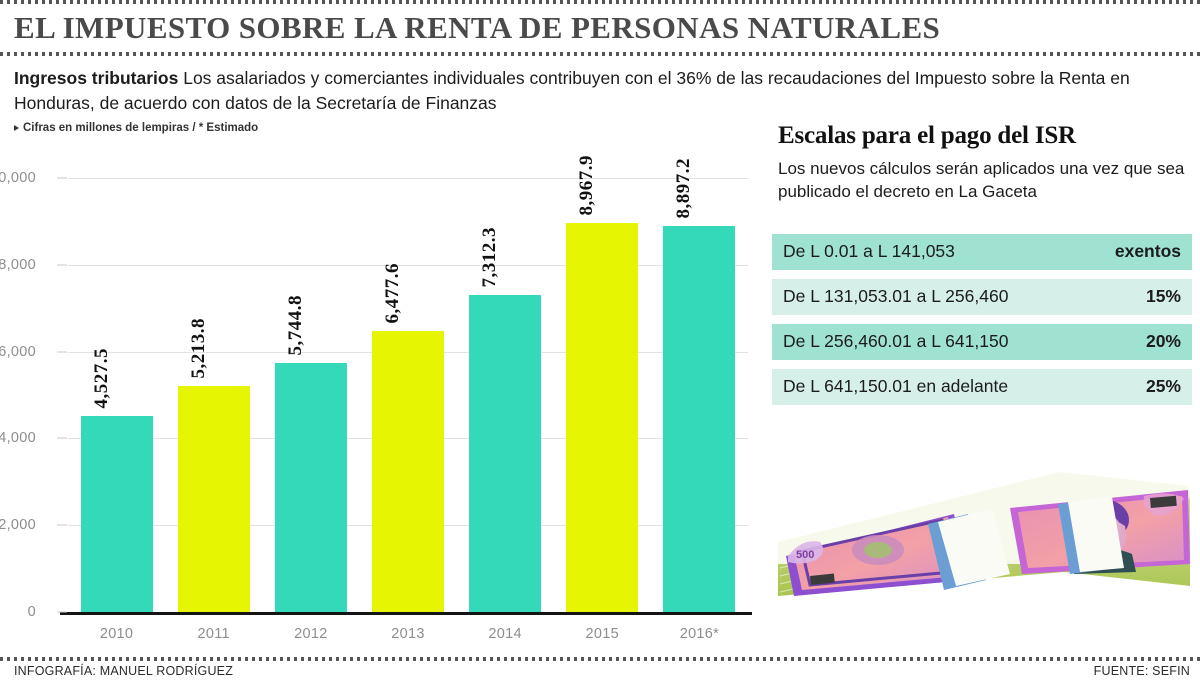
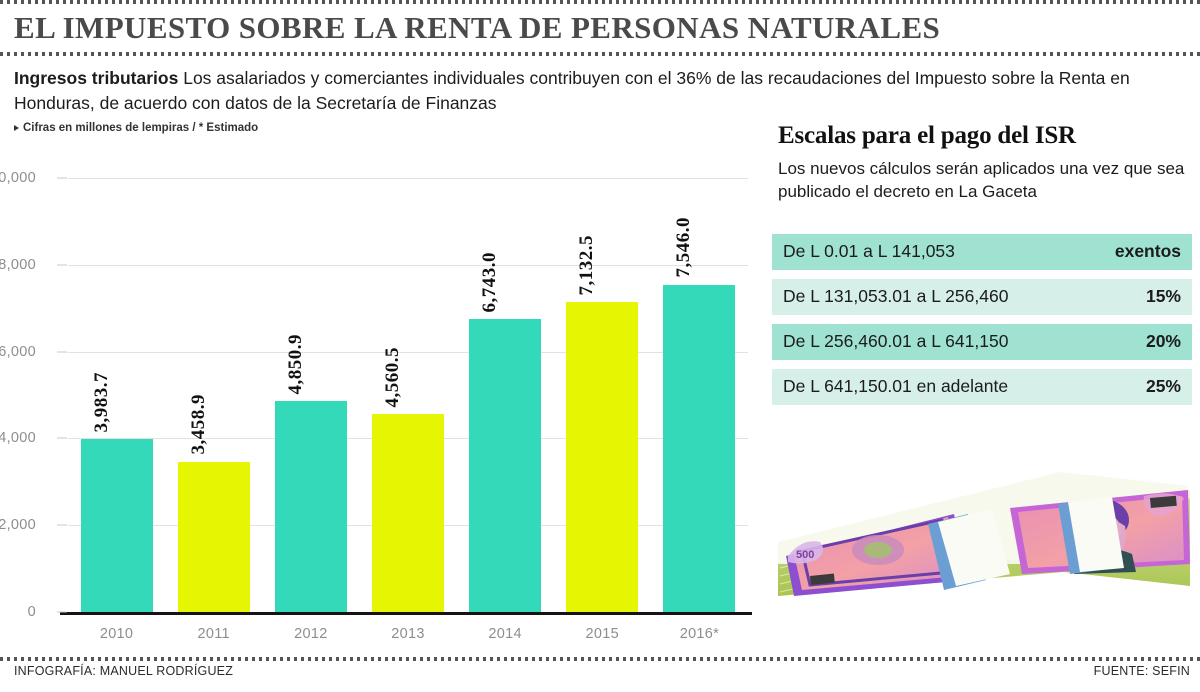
2010: 4,527.5 -> 3,983.7
2011: 5,213.8 -> 3,458.9
2012: 5,744.8 -> 4,850.9
2013: 6,477.6 -> 4,560.5
2014: 7,312.3 -> 6,743.0
2015: 8,967.9 -> 7,132.5
2016*: 8,897.2 -> 7,546.0
